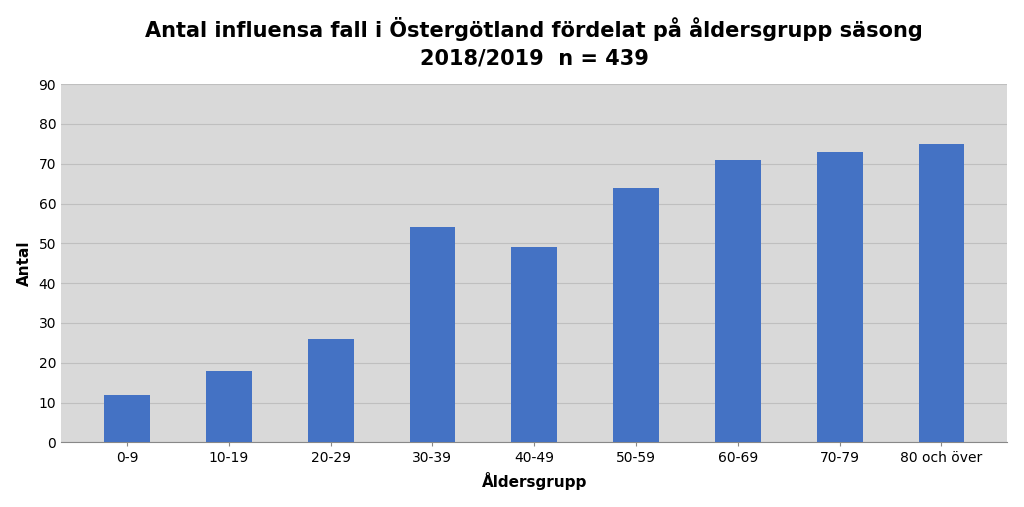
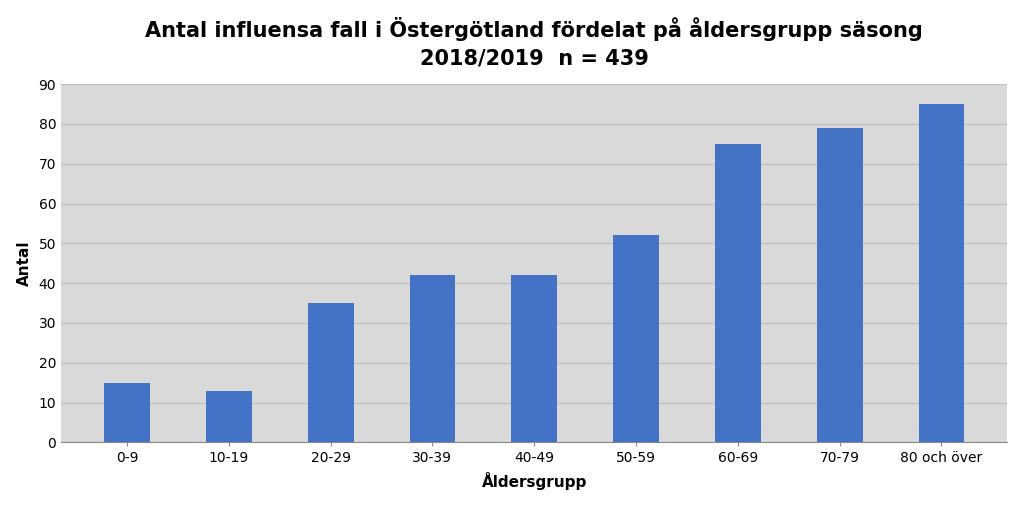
0-9: 12 -> 15
10-19: 18 -> 13
20-29: 26 -> 35
30-39: 54 -> 42
40-49: 49 -> 42
50-59: 64 -> 52
60-69: 71 -> 75
70-79: 73 -> 79
80 och över: 75 -> 85
